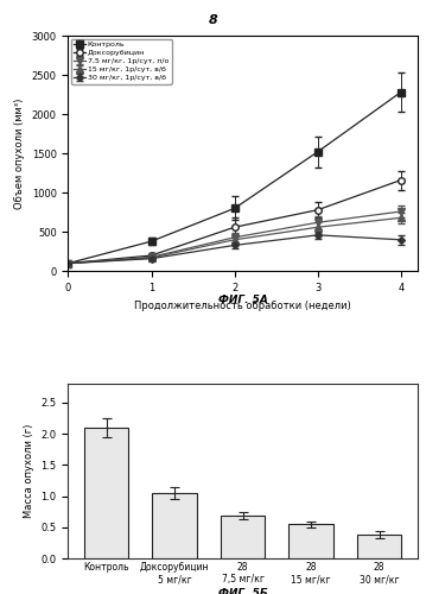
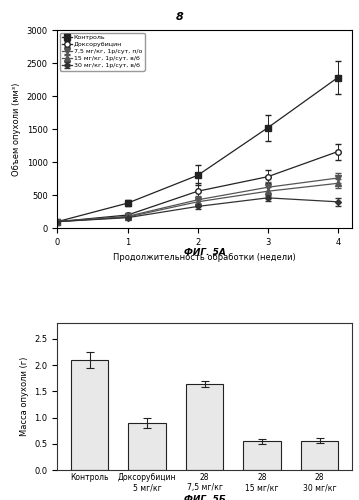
Доксорубицин 5 мг/кг: 1.05 -> 0.90
28 7,5 мг/кг: 0.68 -> 1.64
28 30 мг/кг: 0.38 -> 0.56
